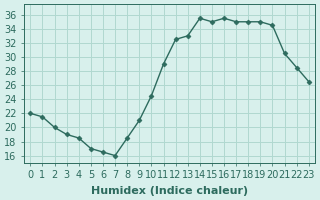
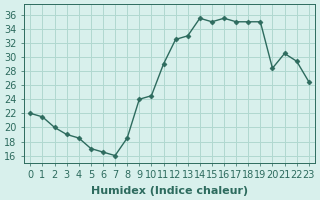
9: 21.0 -> 24.0
20: 34.5 -> 28.4
22: 28.5 -> 29.4
